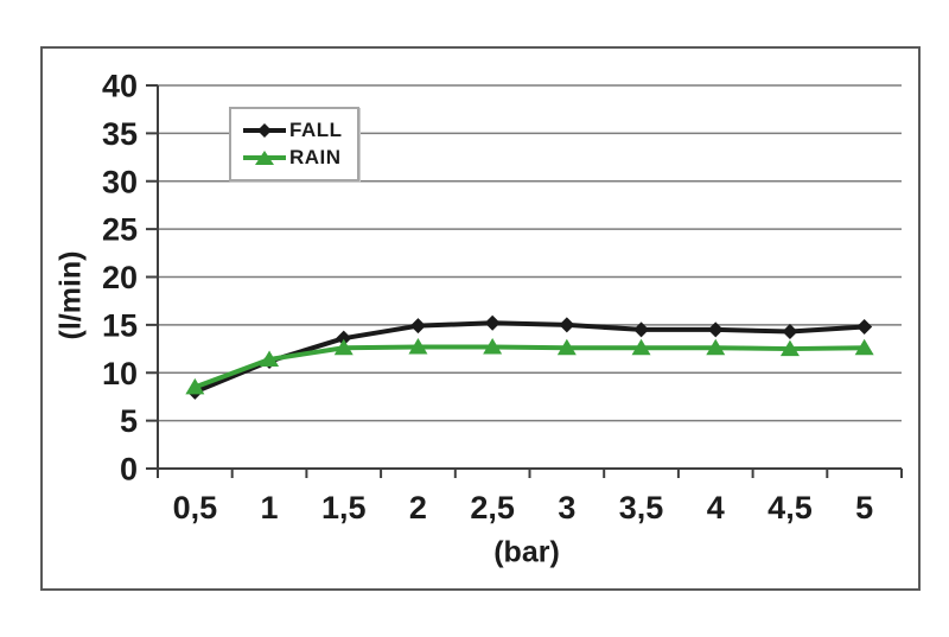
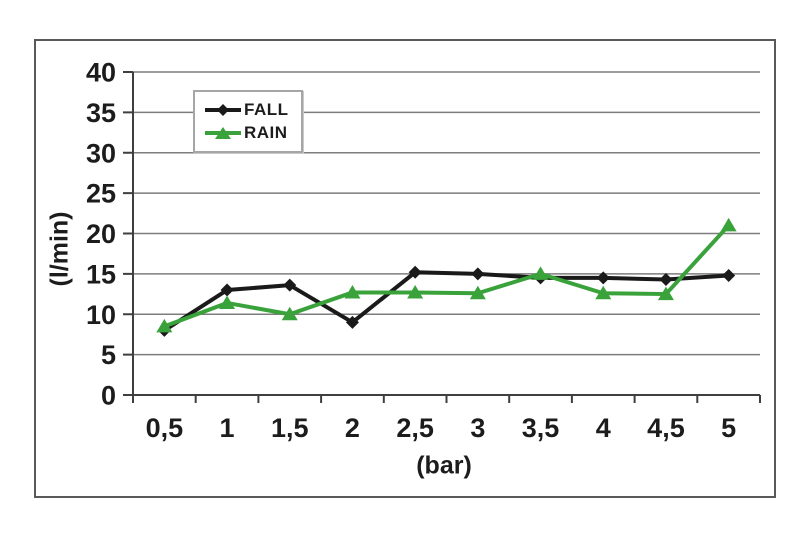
FALL/1: 11 -> 13
RAIN/1,5: 13 -> 10
FALL/2: 15 -> 9
RAIN/3,5: 13 -> 15
RAIN/5: 13 -> 21
